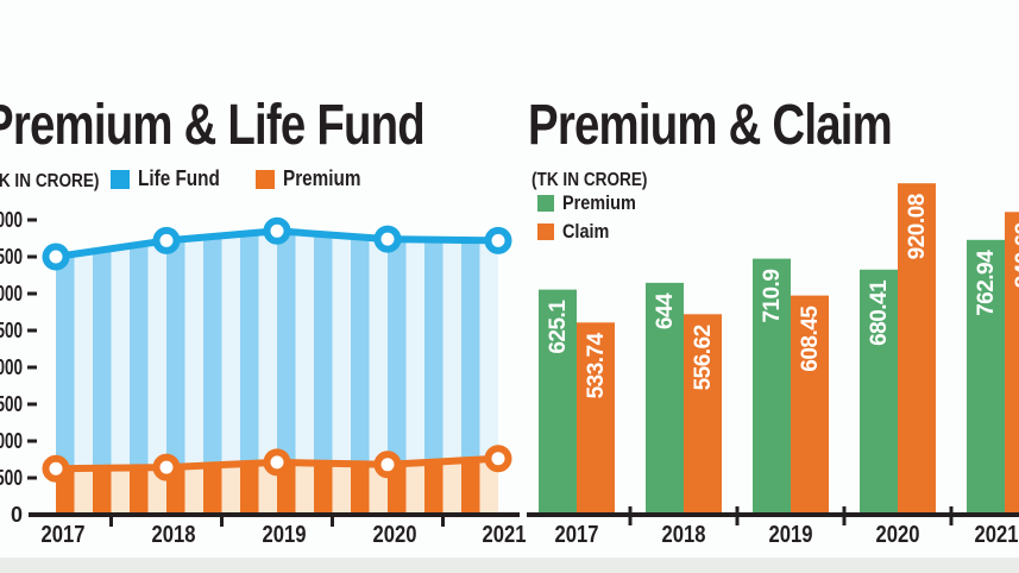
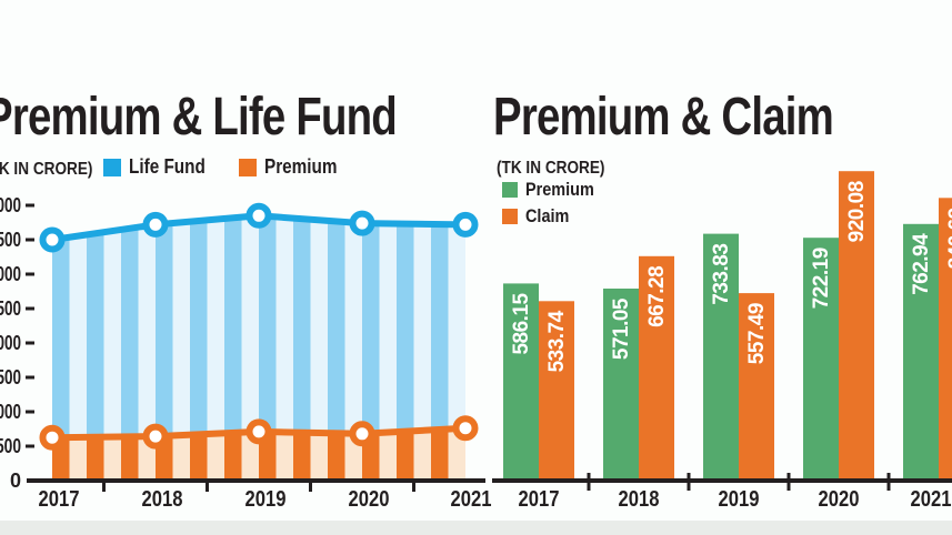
Premium & Claim/Premium/2017: 625.1 -> 586.15
Premium & Claim/Premium/2018: 644 -> 571.05
Premium & Claim/Claim/2018: 556.62 -> 667.28
Premium & Claim/Premium/2019: 710.9 -> 733.83
Premium & Claim/Claim/2019: 608.45 -> 557.49
Premium & Claim/Premium/2020: 680.41 -> 722.19
